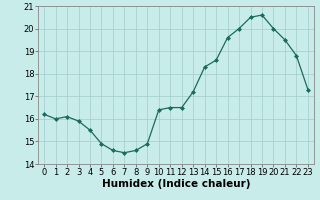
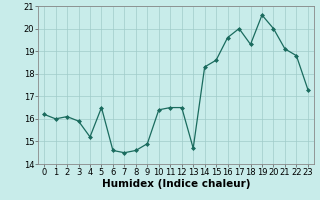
4: 15.5 -> 15.2
5: 14.9 -> 16.5
13: 17.2 -> 14.7
18: 20.5 -> 19.3
21: 19.5 -> 19.1
